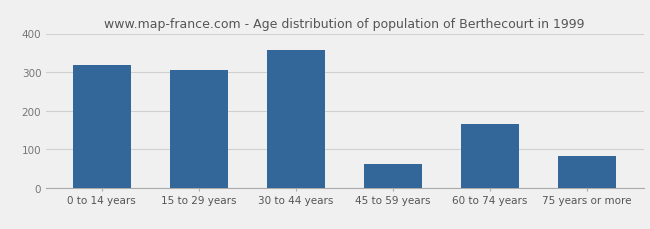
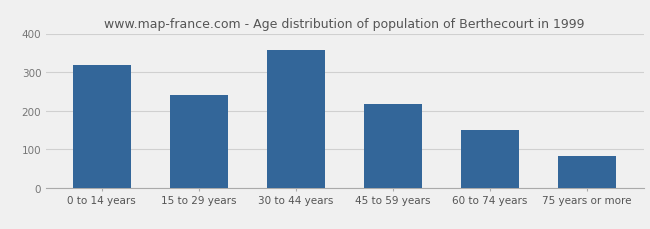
15 to 29 years: 305 -> 240
45 to 59 years: 60 -> 217
60 to 74 years: 165 -> 150
